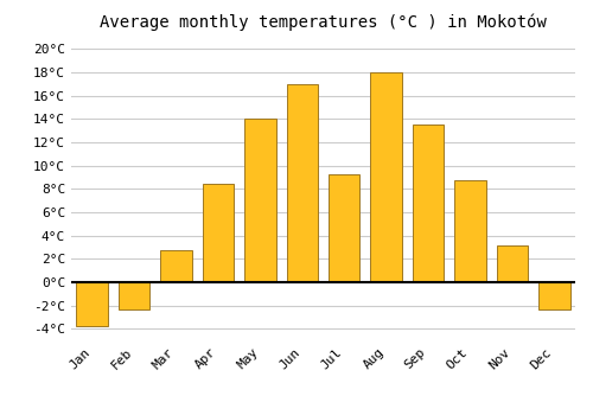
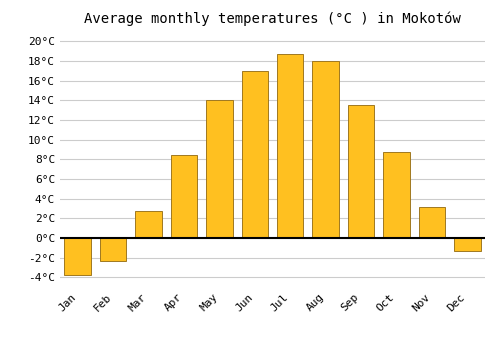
Jul: 9.2°C -> 18.7°C
Dec: -2.4°C -> -1.3°C
